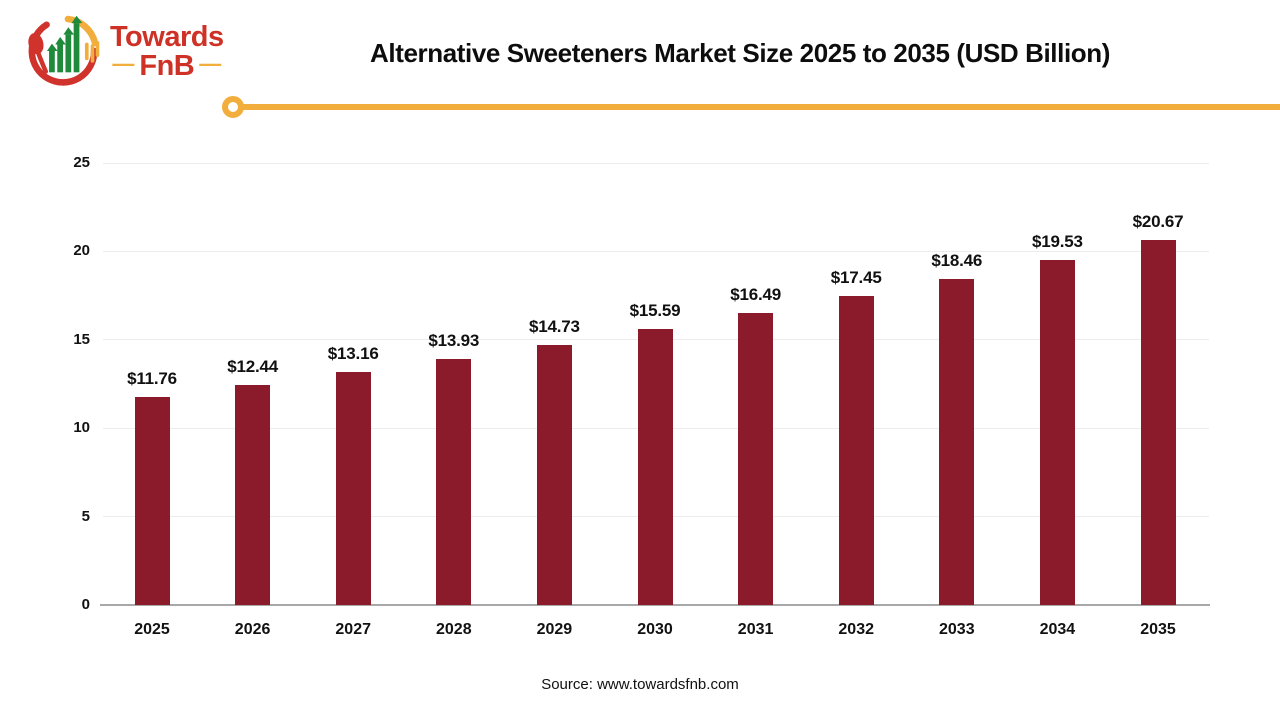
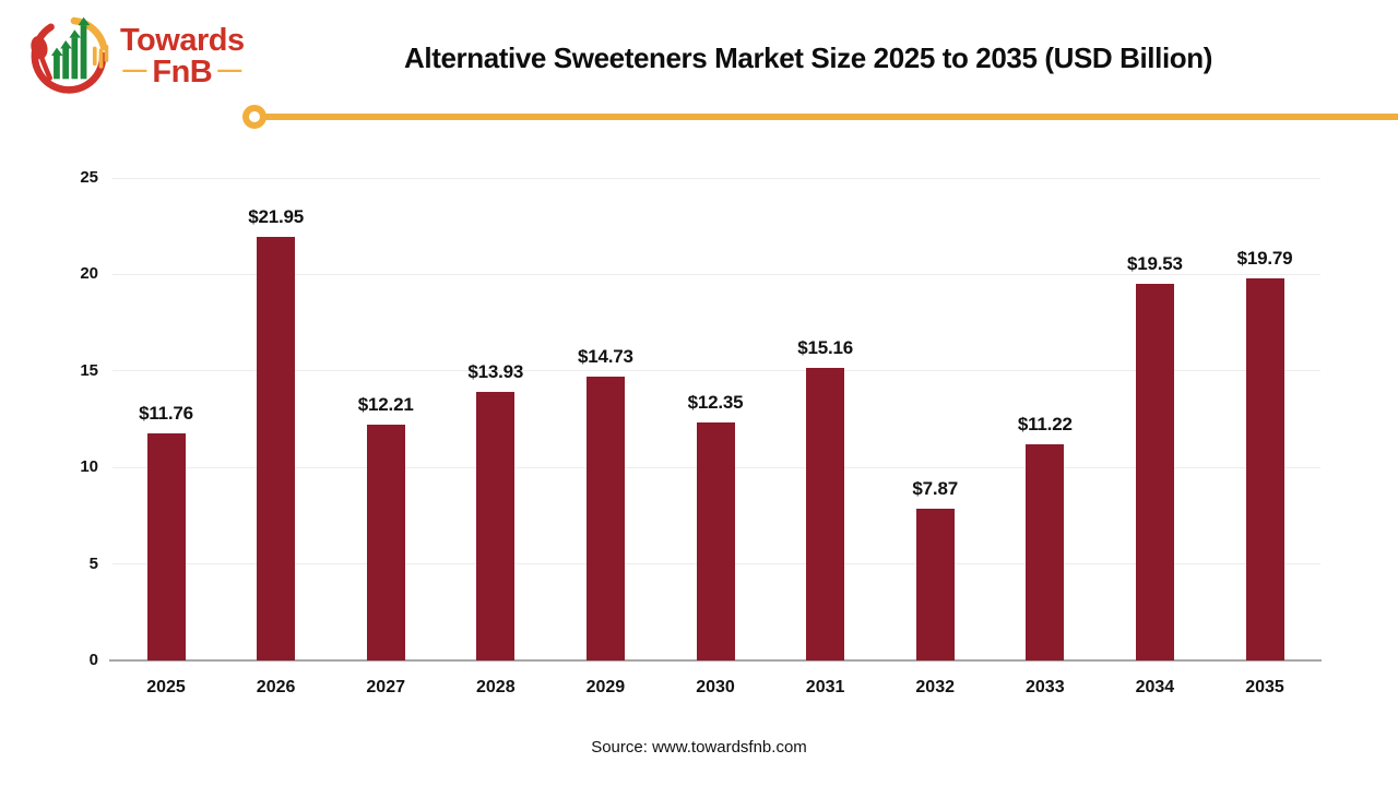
2026: $12.44 -> $21.95
2027: $13.16 -> $12.21
2030: $15.59 -> $12.35
2031: $16.49 -> $15.16
2032: $17.45 -> $7.87
2033: $18.46 -> $11.22
2035: $20.67 -> $19.79
